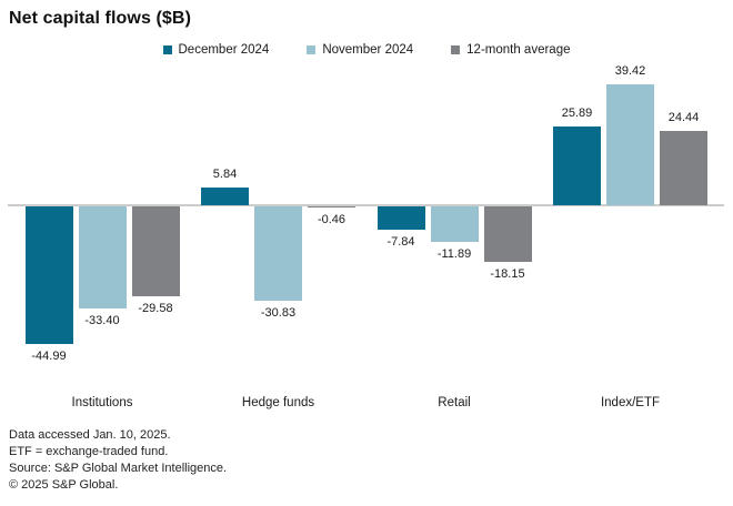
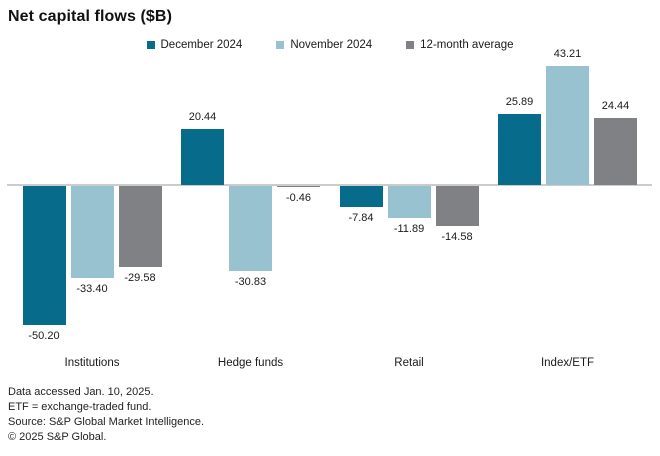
December 2024/Institutions: -44.99 -> -50.20
December 2024/Hedge funds: 5.84 -> 20.44
12-month average/Retail: -18.15 -> -14.58
November 2024/Index/ETF: 39.42 -> 43.21
